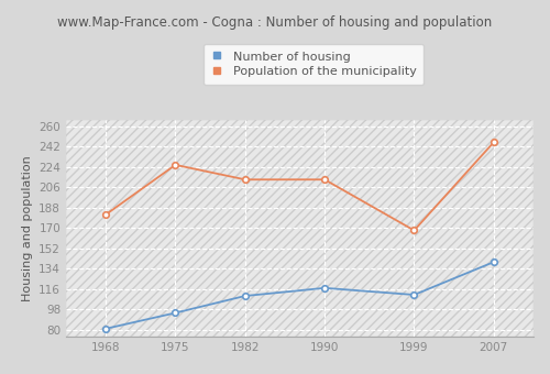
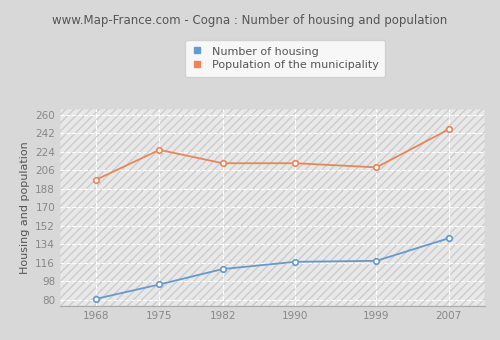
Population of the municipality/1968: 182 -> 197
Number of housing/1999: 111 -> 118
Population of the municipality/1999: 168 -> 209
